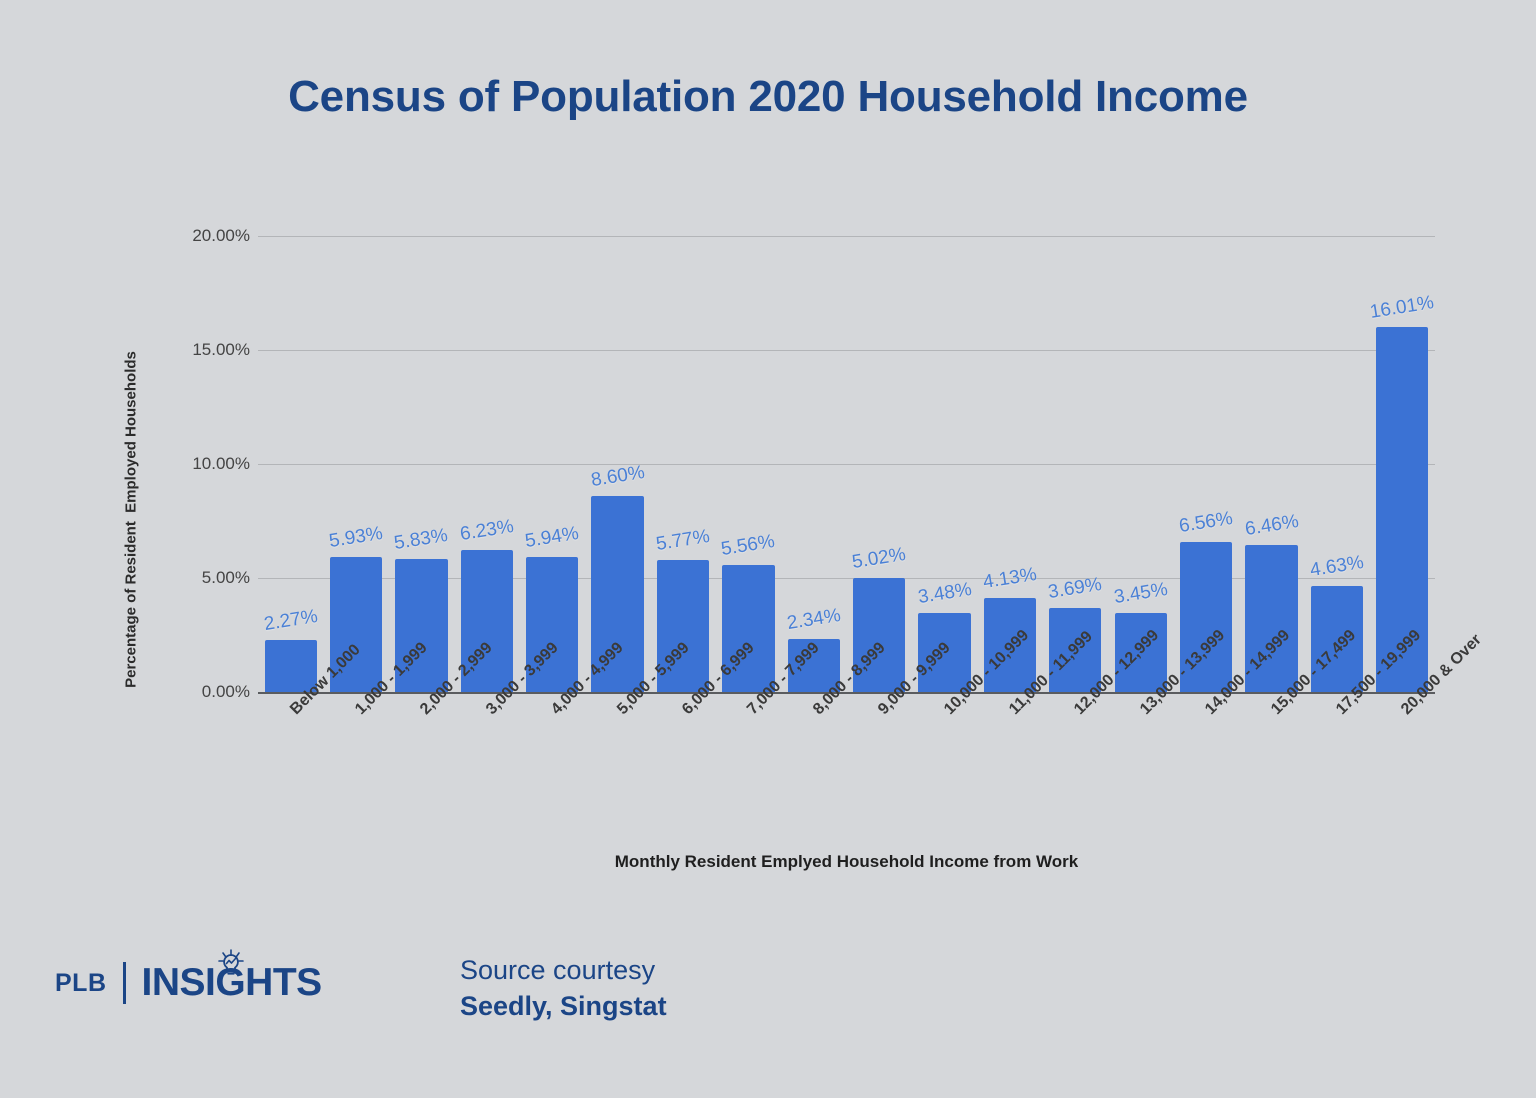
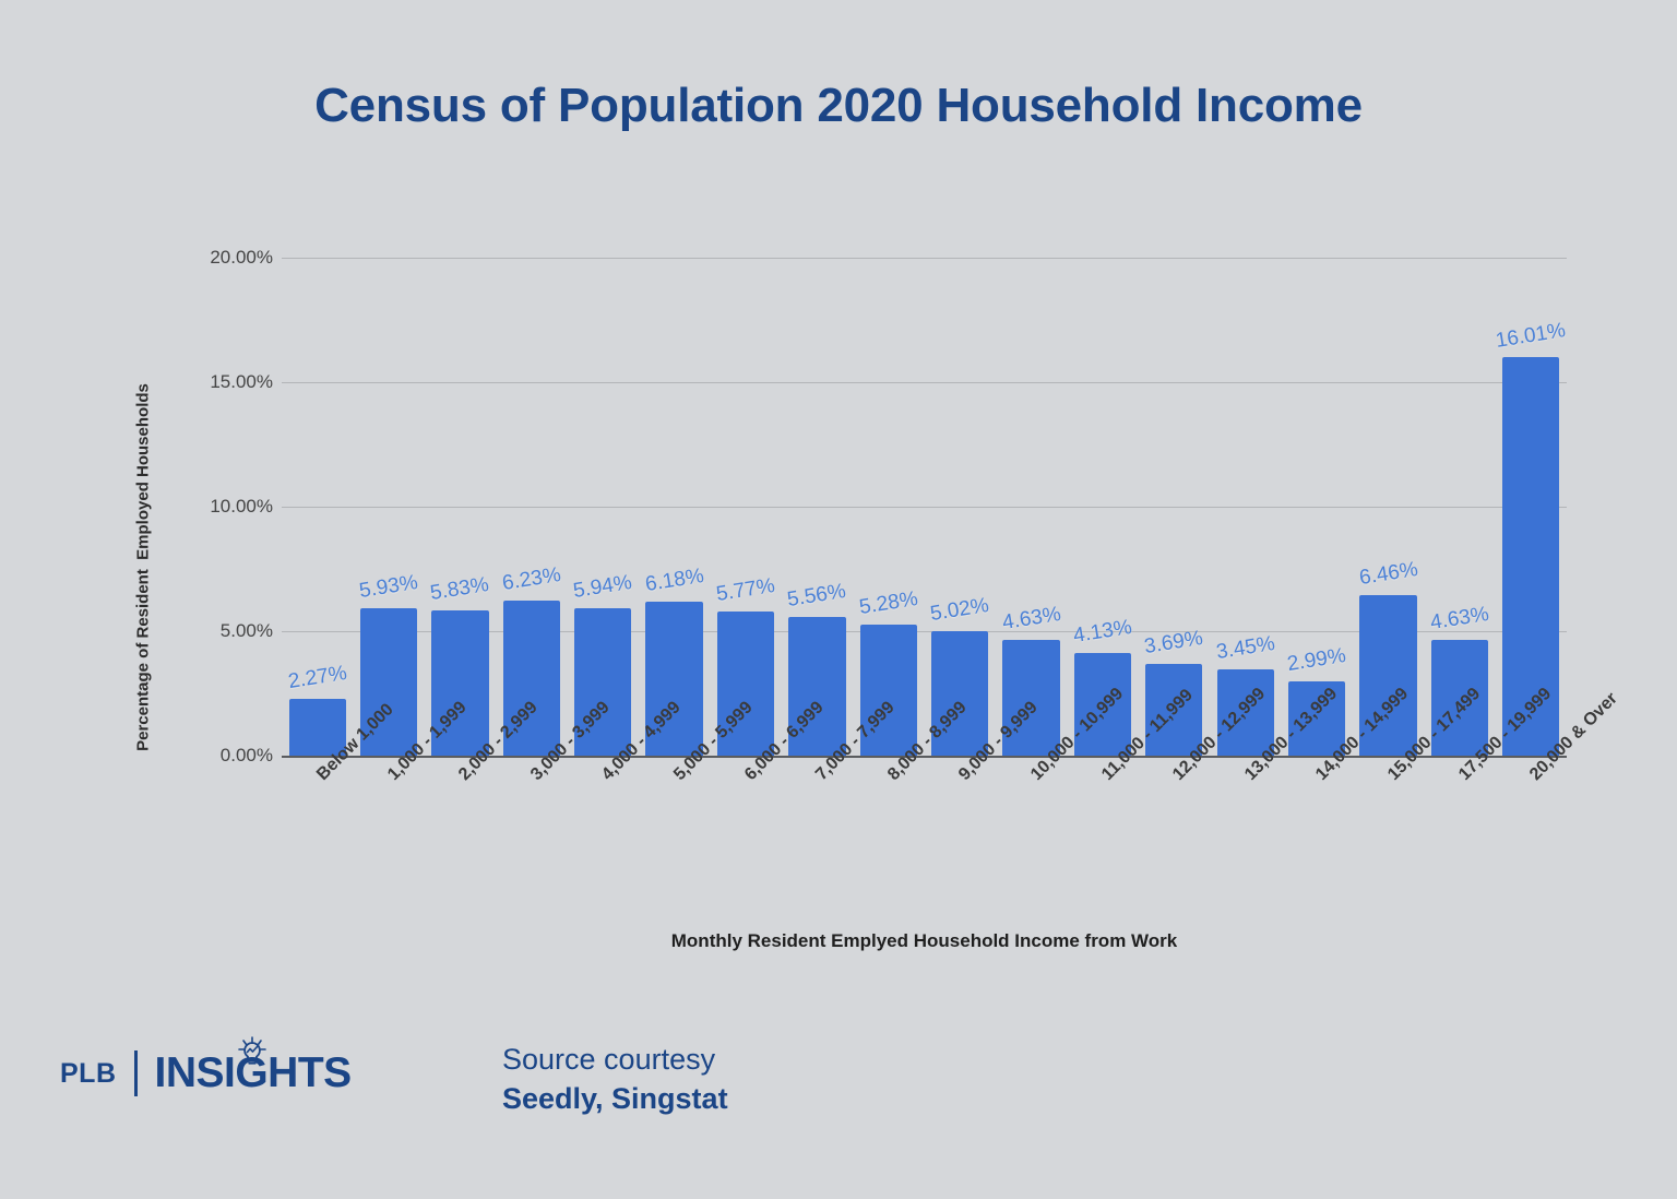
5,000 - 5,999: 8.60% -> 6.18%
8,000 - 8,999: 2.34% -> 5.28%
10,000 - 10,999: 3.48% -> 4.63%
14,000 - 14,999: 6.56% -> 2.99%
